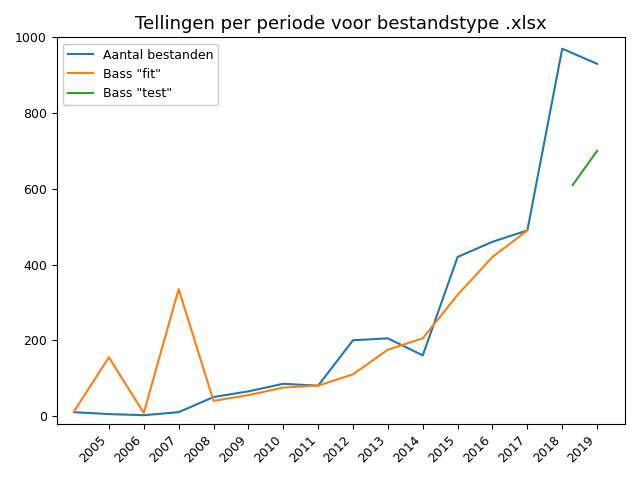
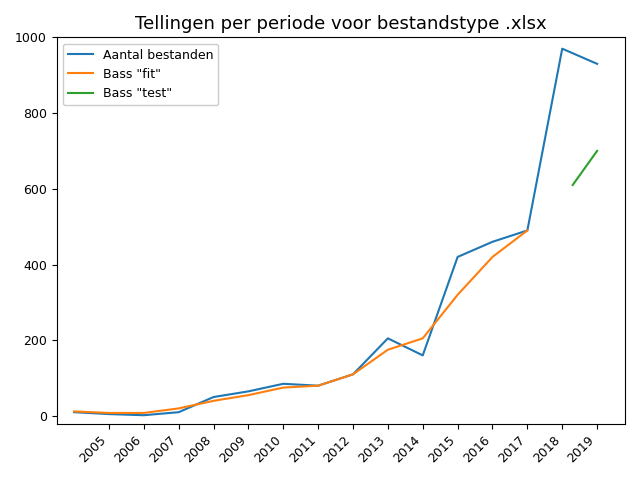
Bass "fit"/2005: 155 -> 8
Bass "fit"/2007: 335 -> 20
Aantal bestanden/2012: 200 -> 110
